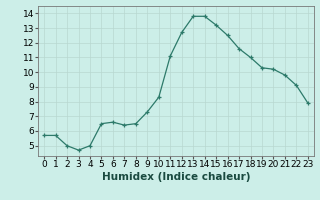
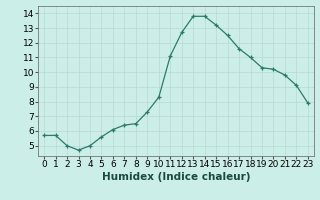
5: 6.5 -> 5.6
6: 6.6 -> 6.1
